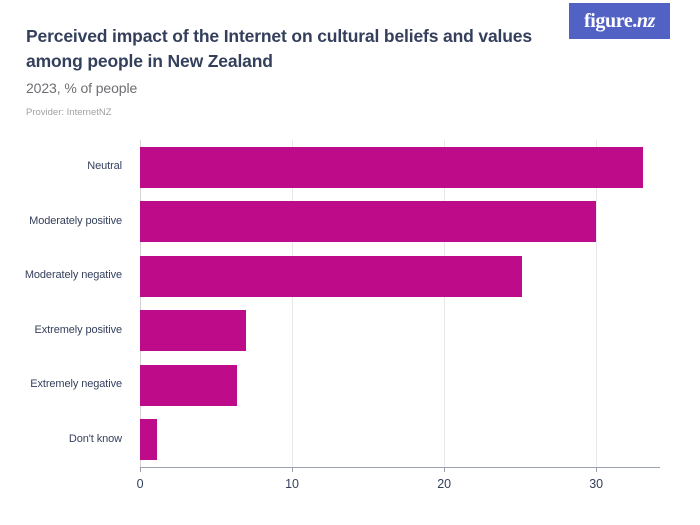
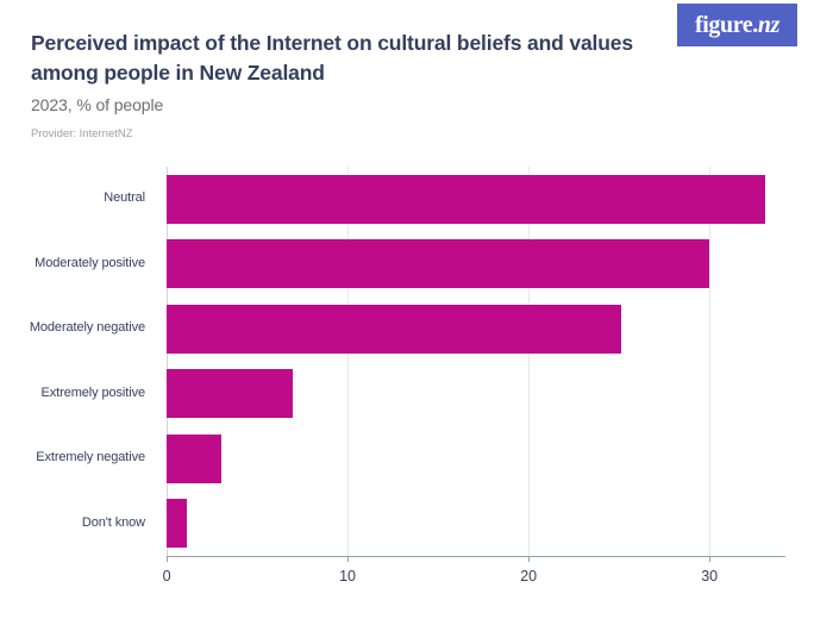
Extremely negative: 6.4 -> 3.0
